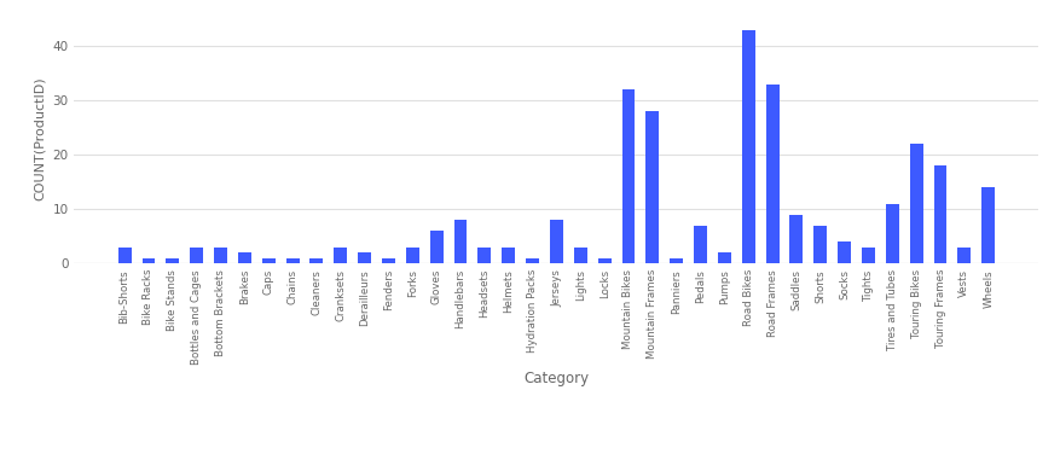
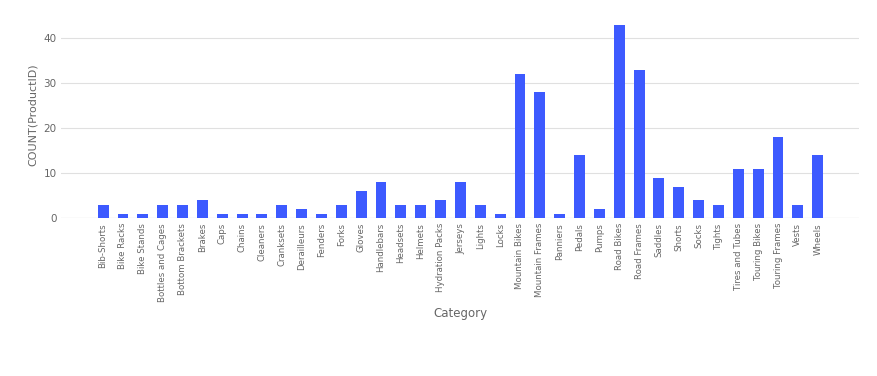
Brakes: 2 -> 4
Hydration Packs: 1 -> 4
Pedals: 7 -> 14
Touring Bikes: 22 -> 11
